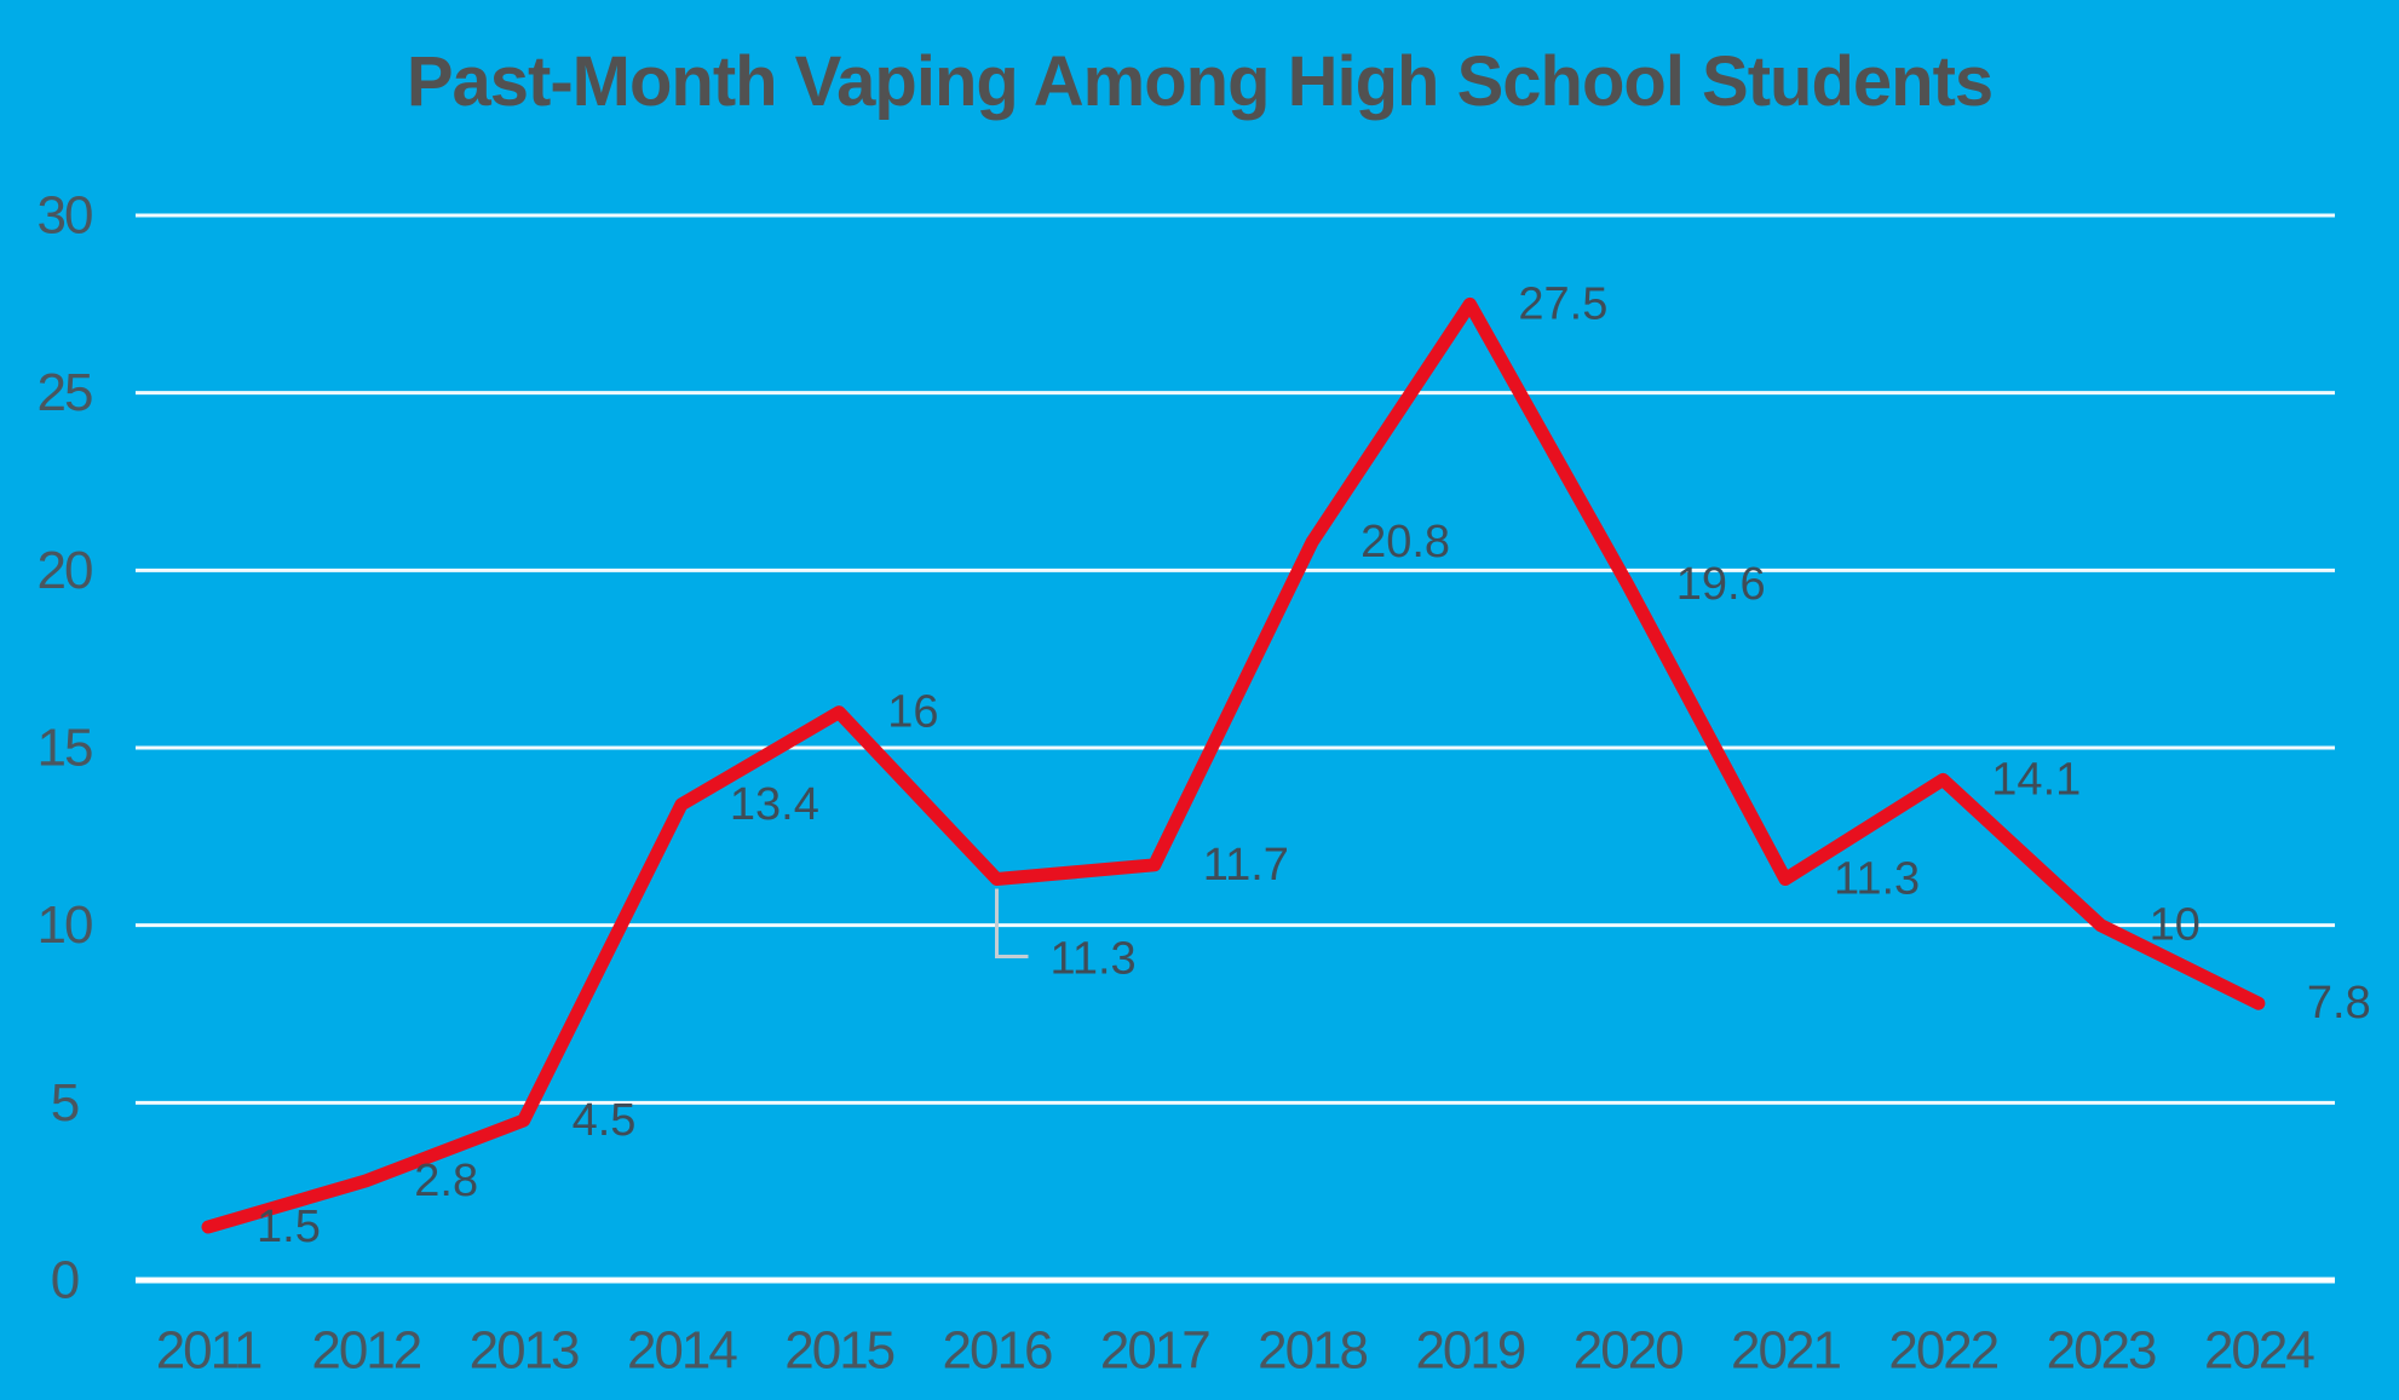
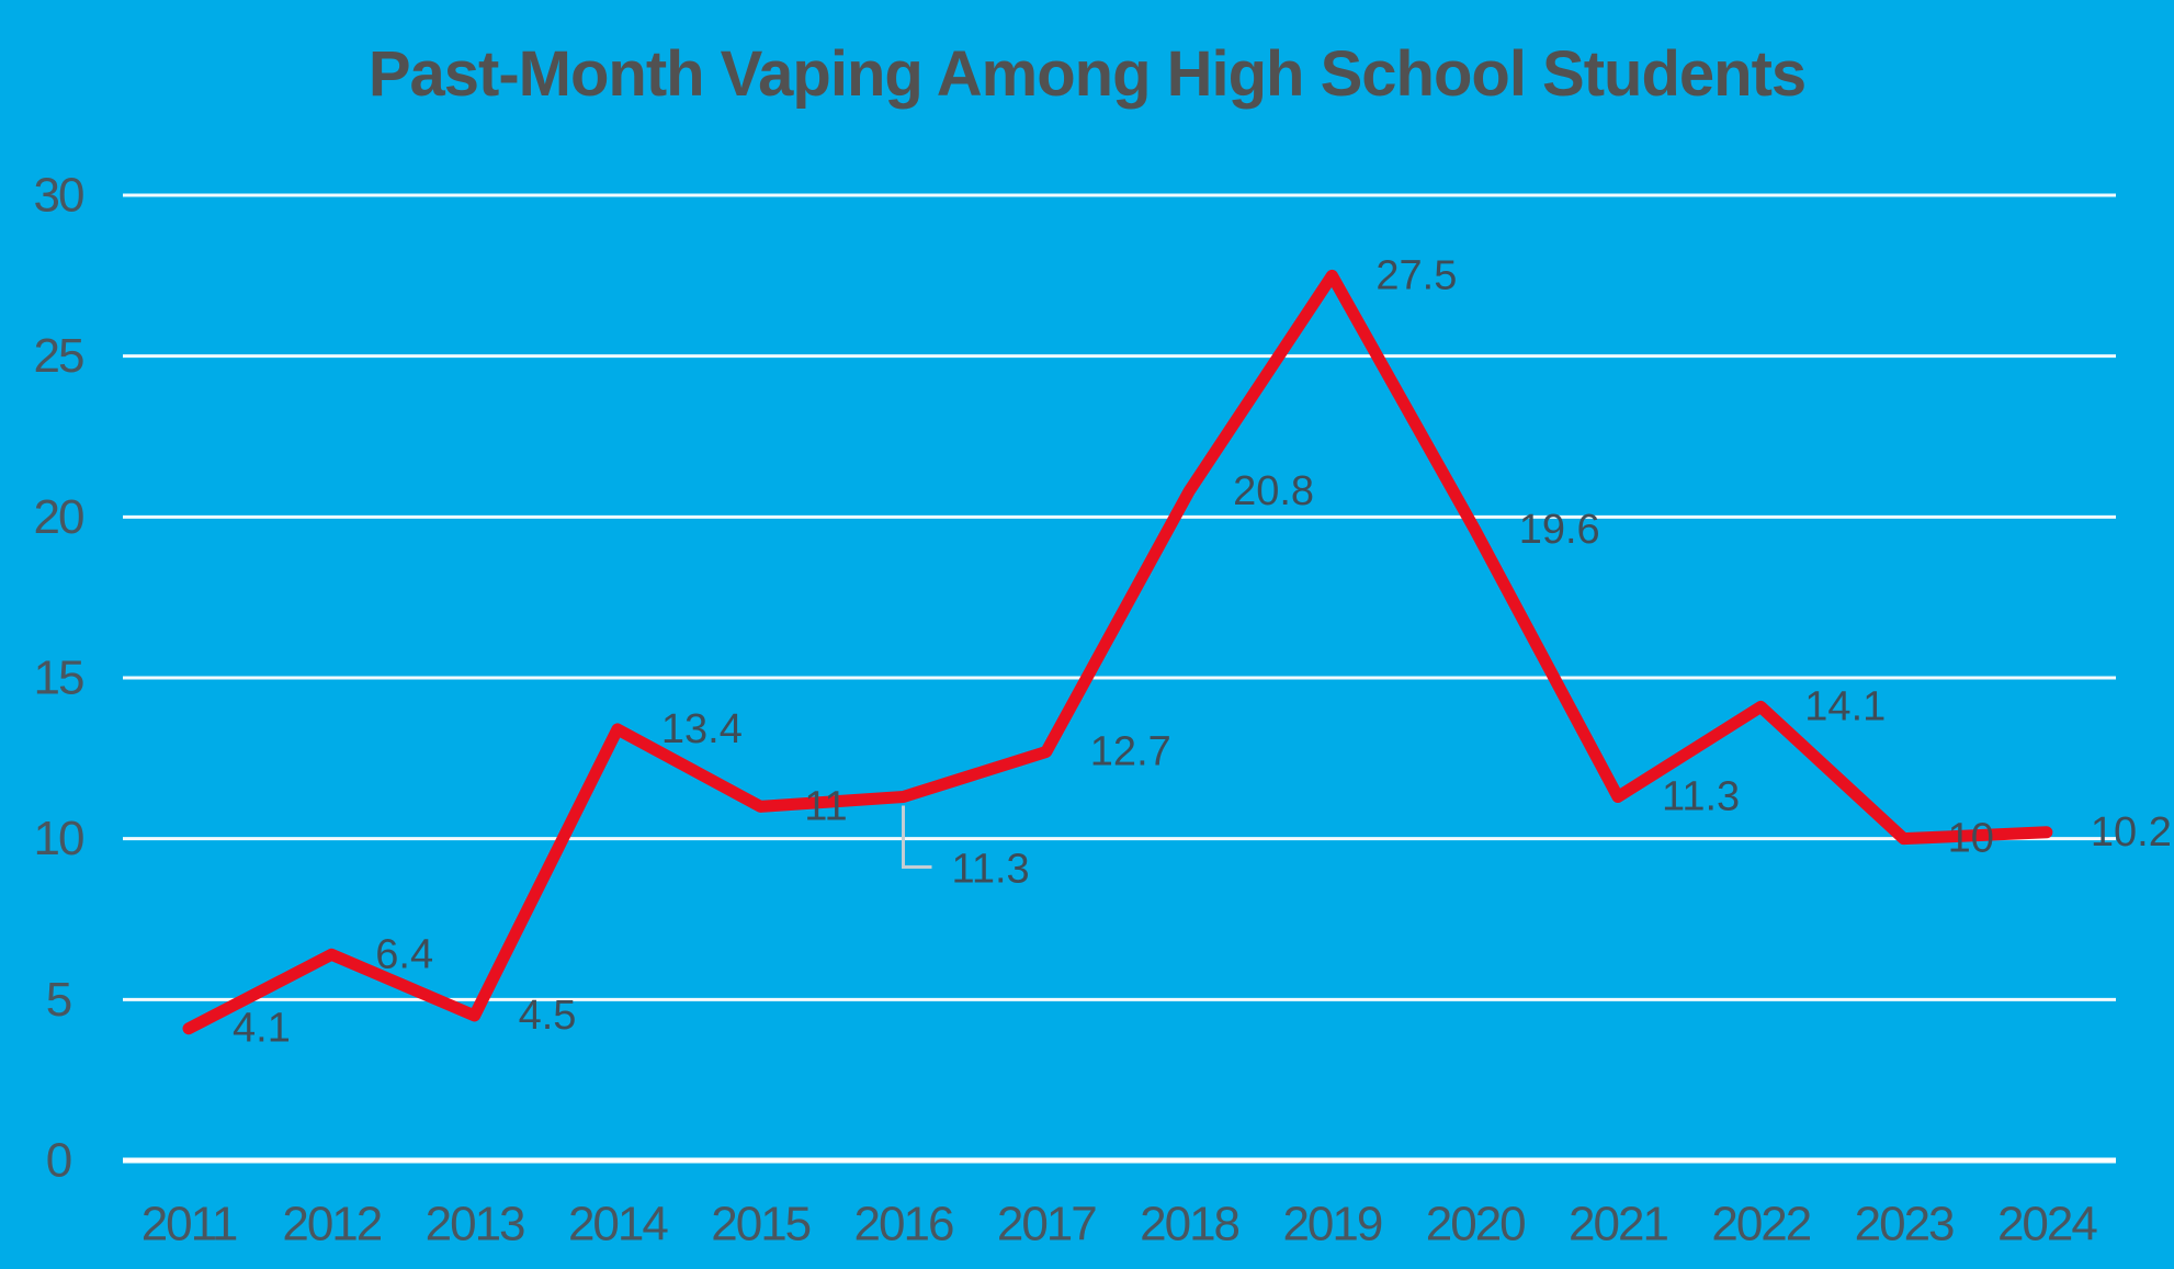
2011: 1.5 -> 4.1
2012: 2.8 -> 6.4
2015: 16 -> 11
2017: 11.7 -> 12.7
2024: 7.8 -> 10.2
